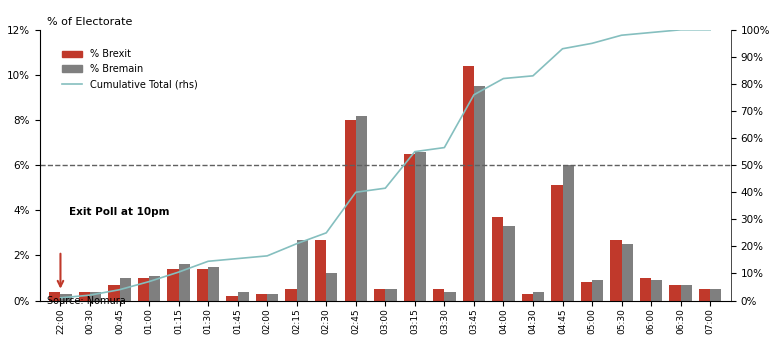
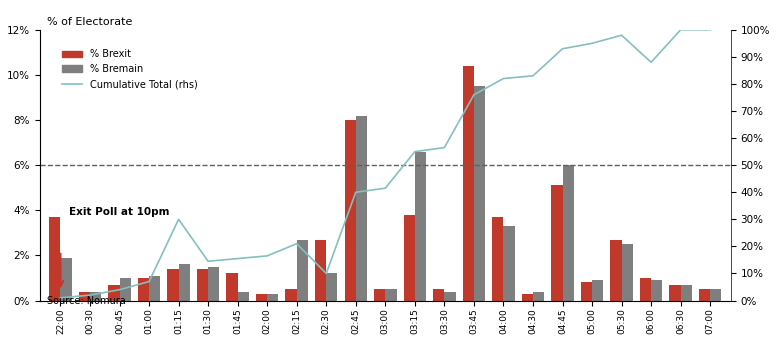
% Brexit/22:00: 0.4% -> 3.7%
% Bremain/22:00: 0.3% -> 1.9%
Cumulative Total (rhs)/01:15: 10.5% -> 30.0%
% Brexit/01:45: 0.2% -> 1.2%
Cumulative Total (rhs)/02:30: 25.0% -> 10.0%
% Brexit/03:15: 6.5% -> 3.8%
Cumulative Total (rhs)/06:00: 99.0% -> 88.0%
